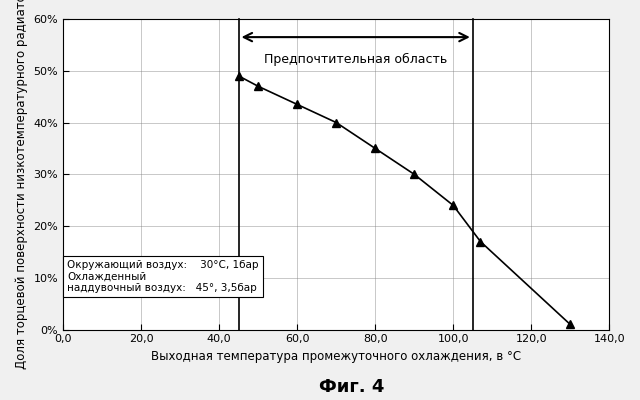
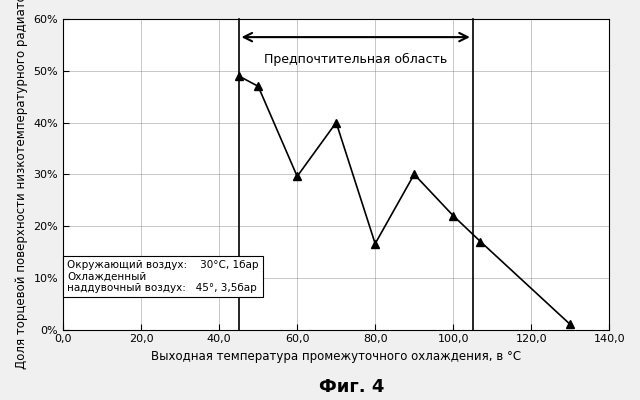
60,0: 43.5% -> 29.6%
80,0: 35.0% -> 16.6%
100,0: 24.0% -> 22.0%
